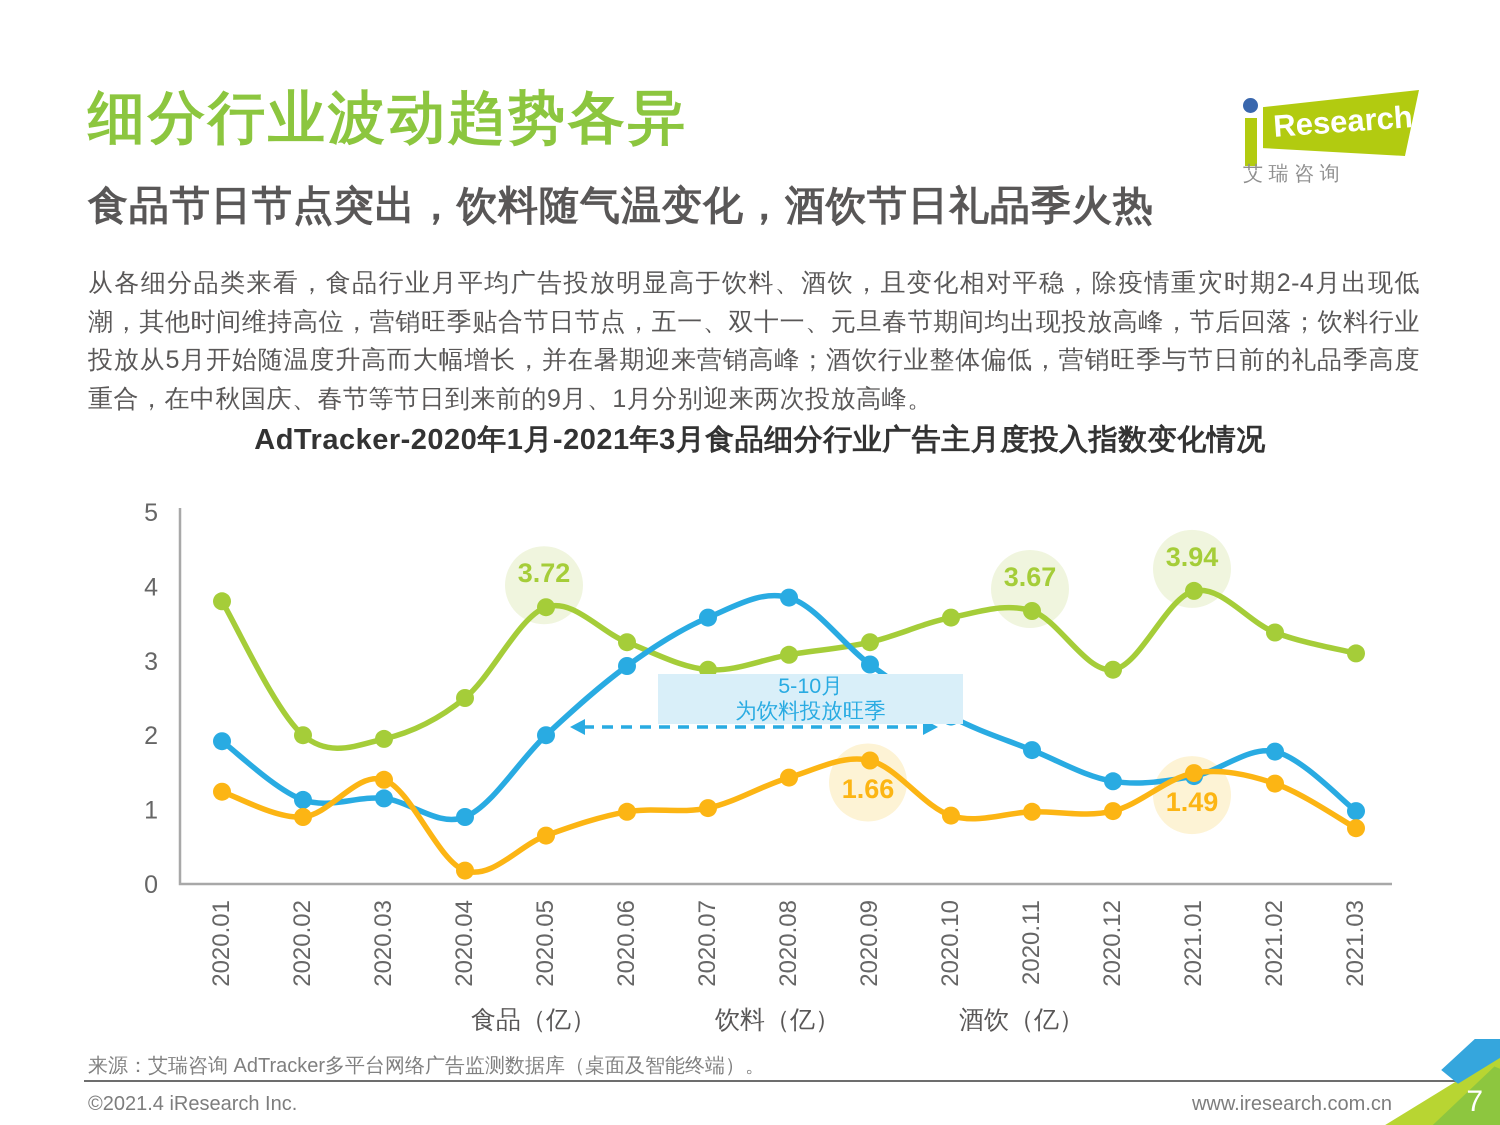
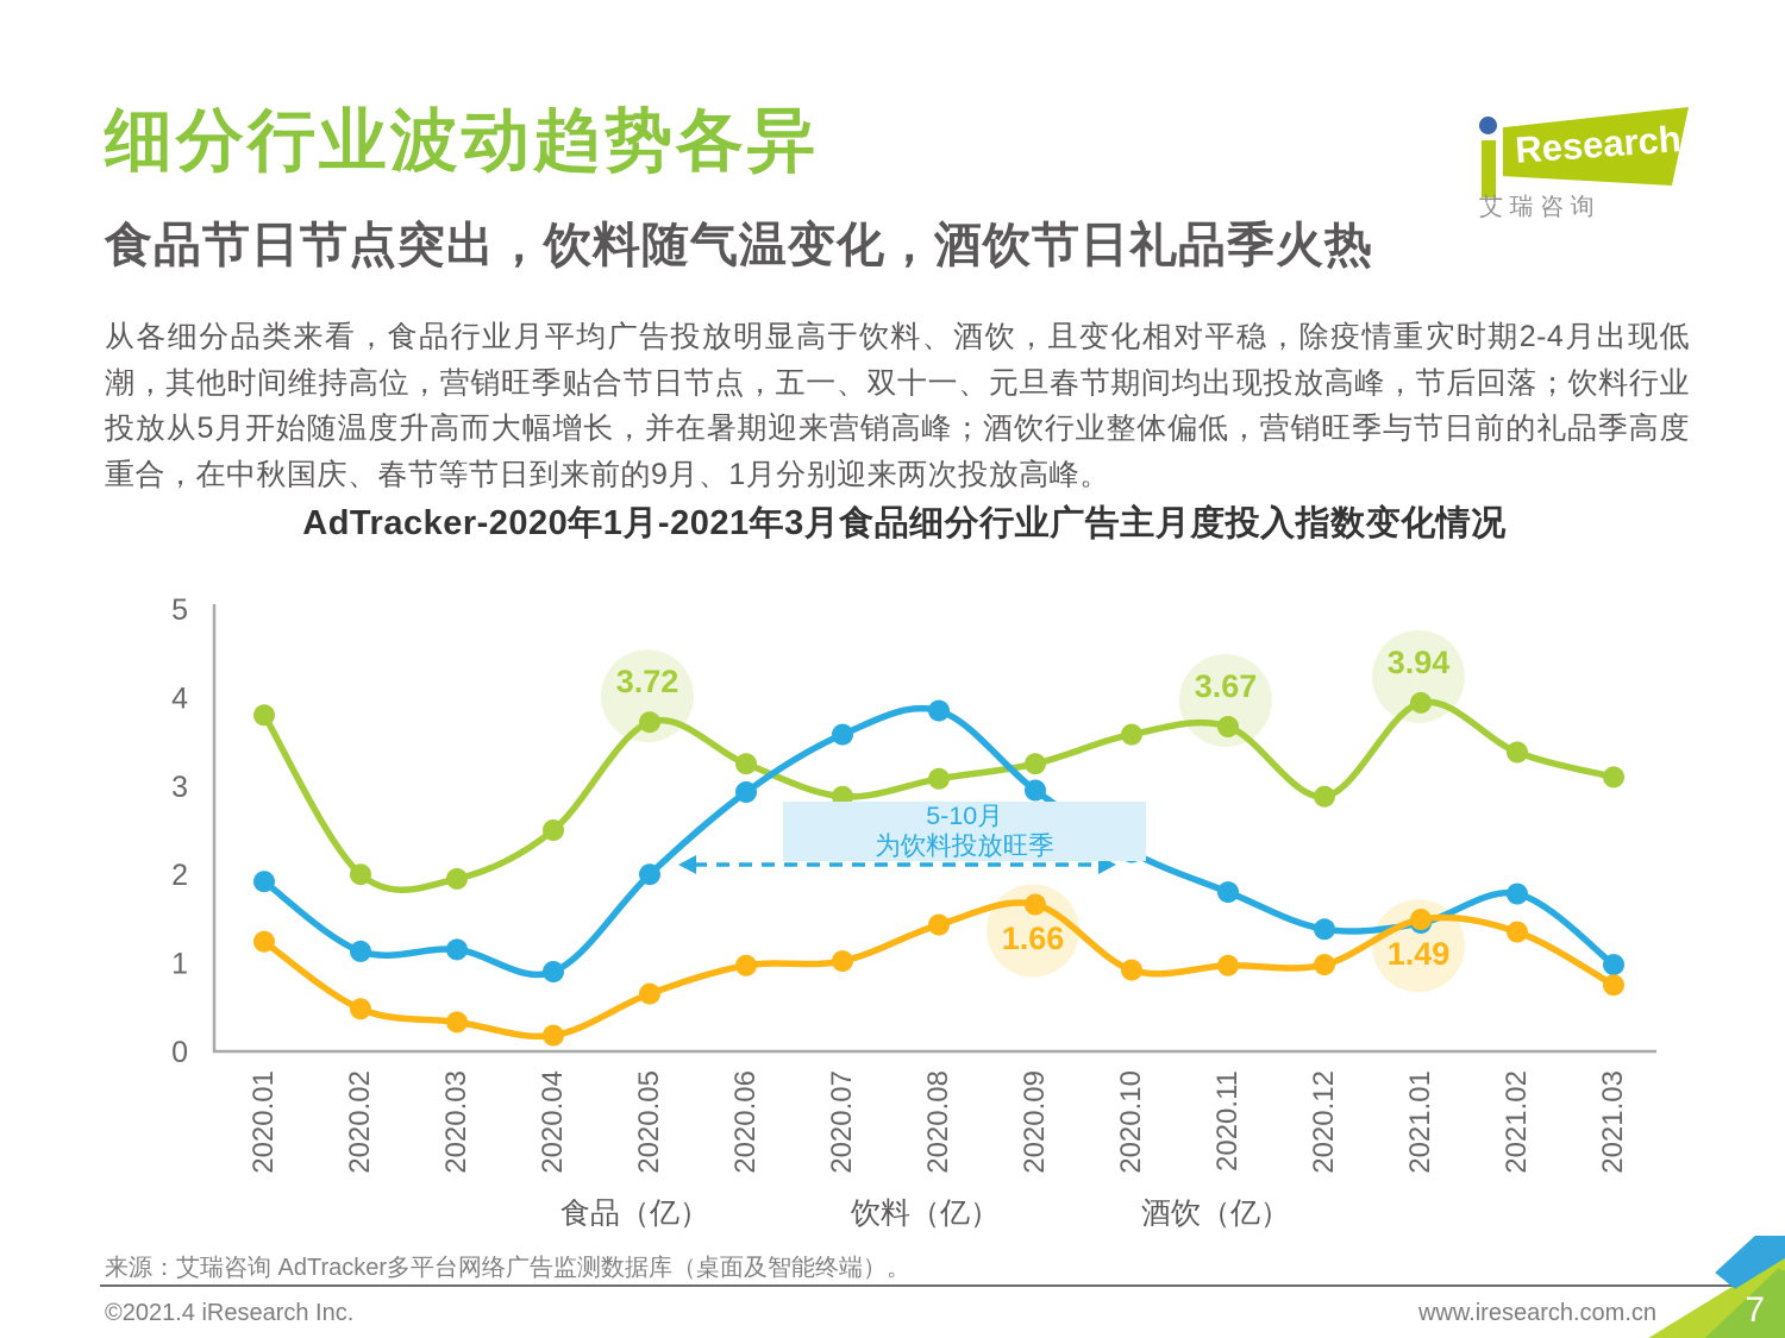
酒饮（亿）/2020.02: 0.9 -> 0.5
酒饮（亿）/2020.03: 1.4 -> 0.3
